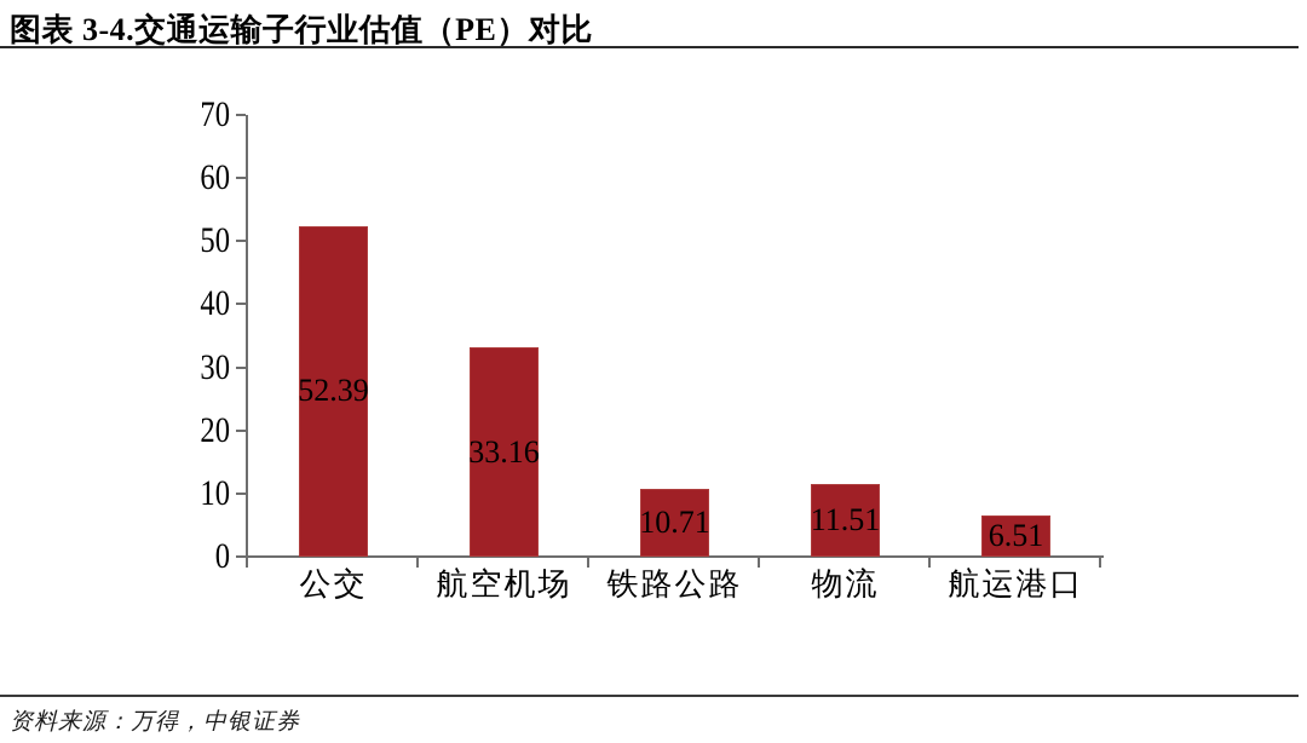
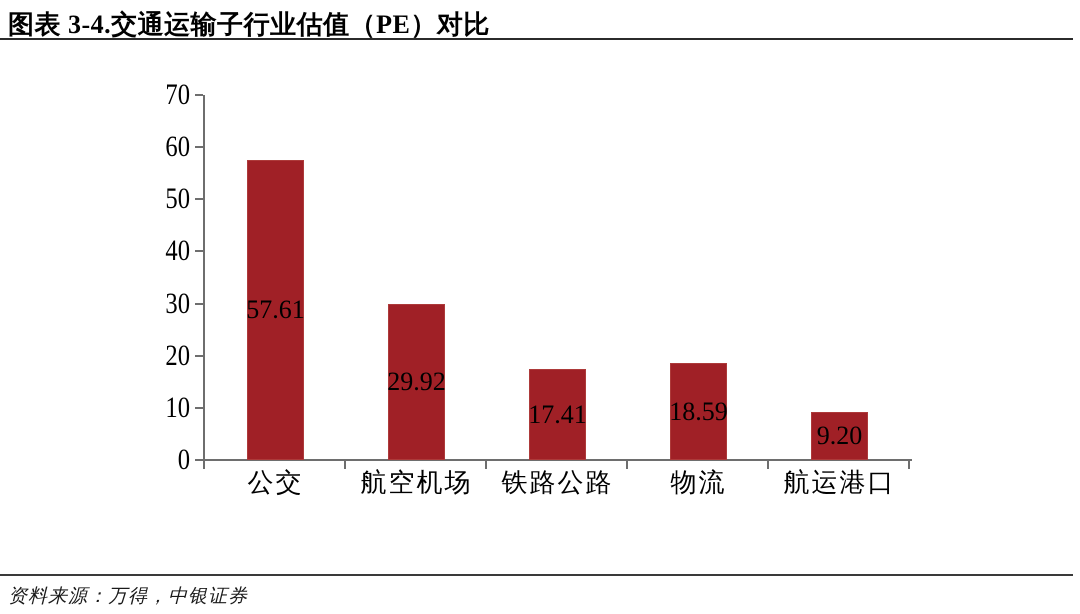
公交: 52.39 -> 57.61
航空机场: 33.16 -> 29.92
铁路公路: 10.71 -> 17.41
物流: 11.51 -> 18.59
航运港口: 6.51 -> 9.20
